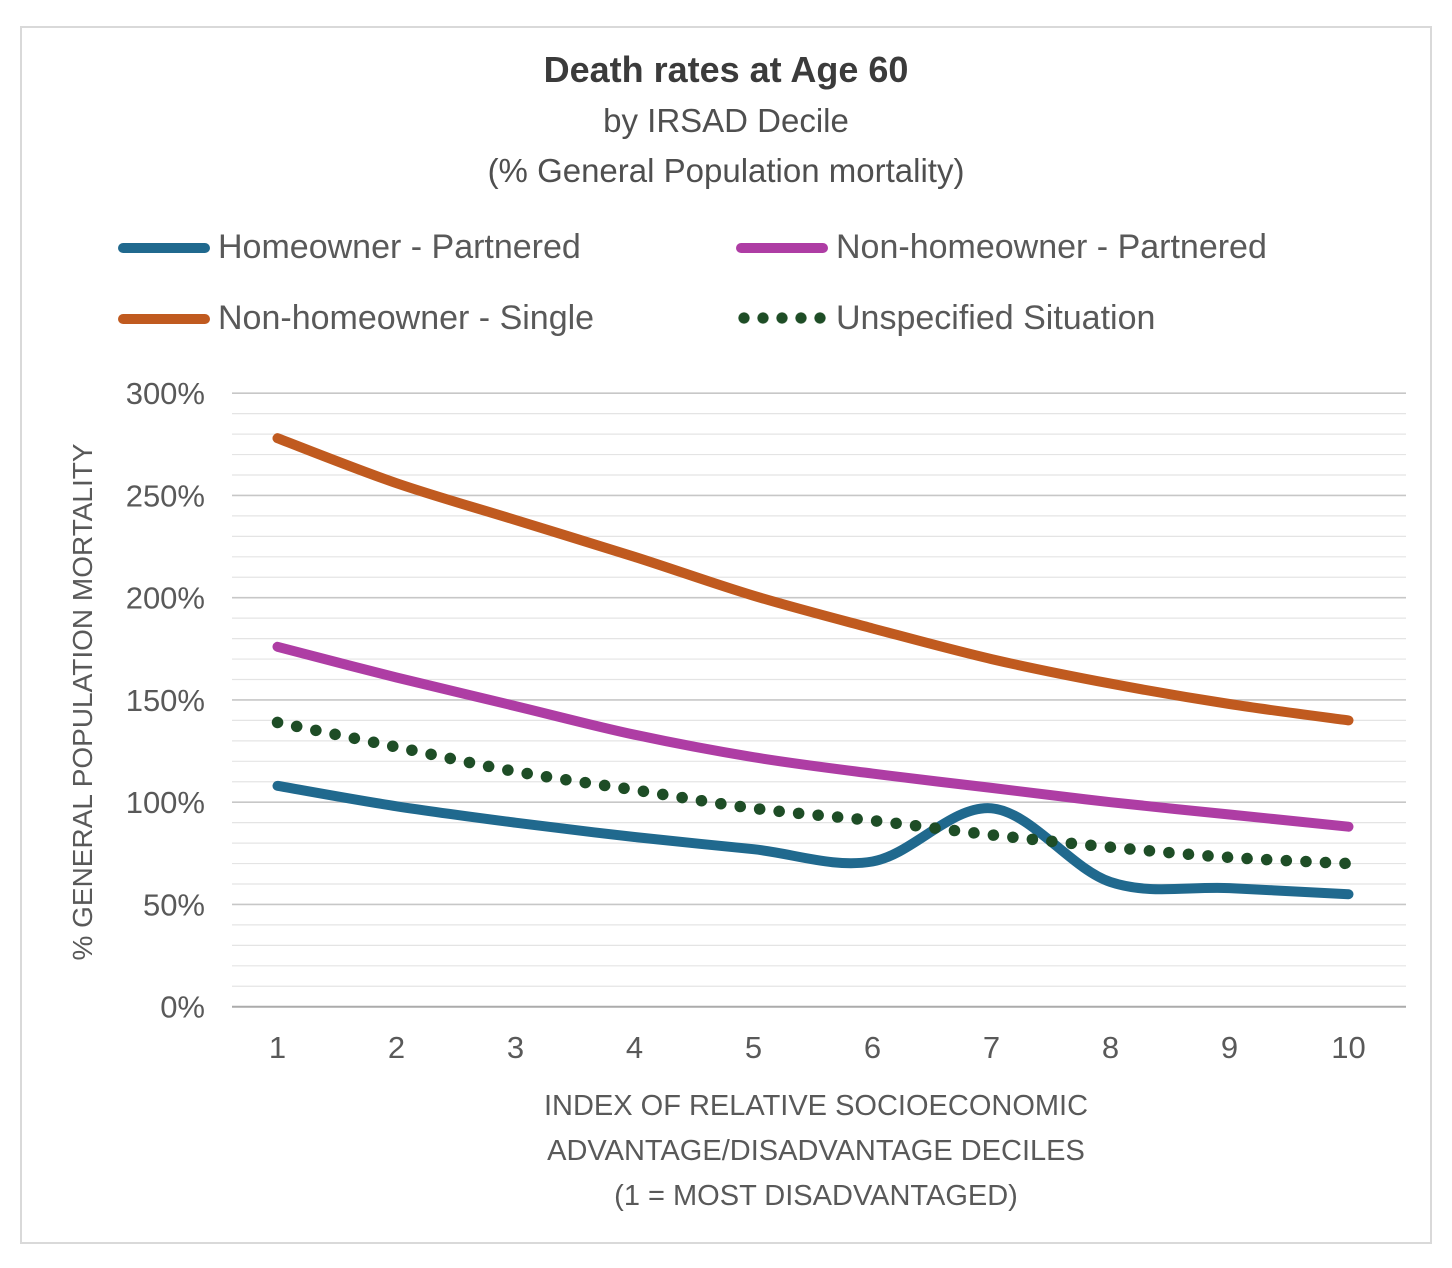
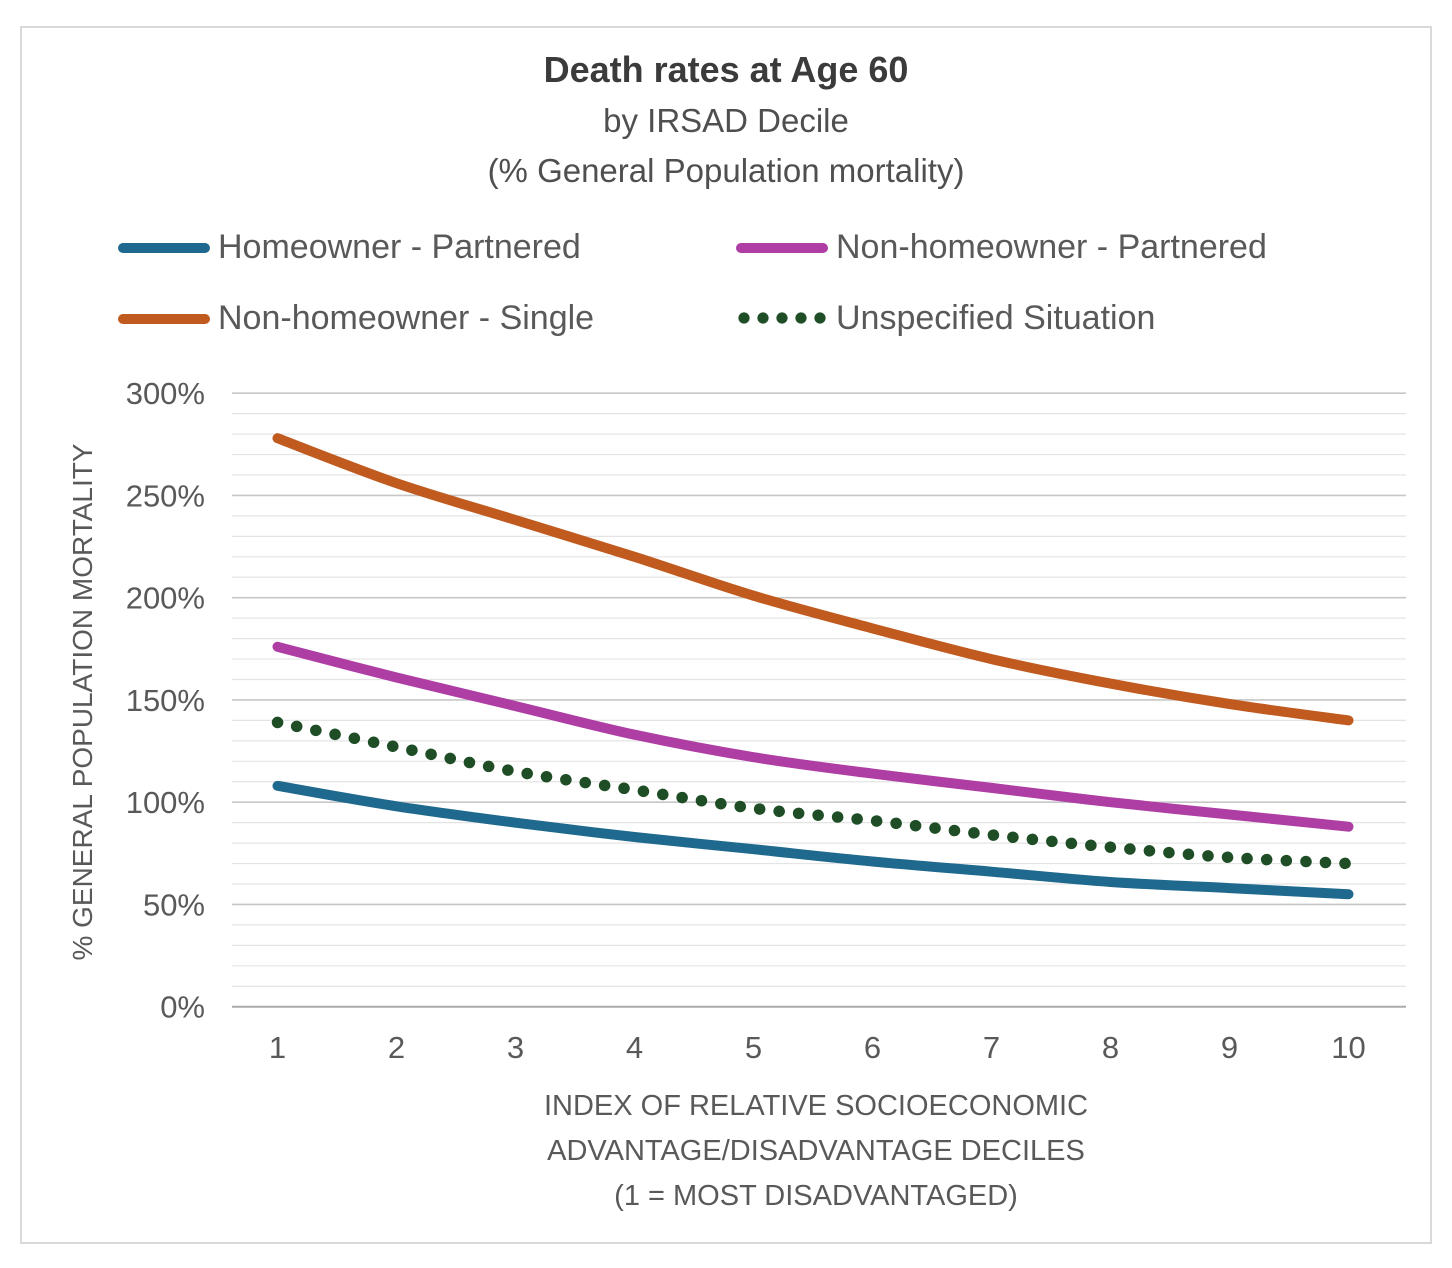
Homeowner - Partnered/7: 97% -> 66%
